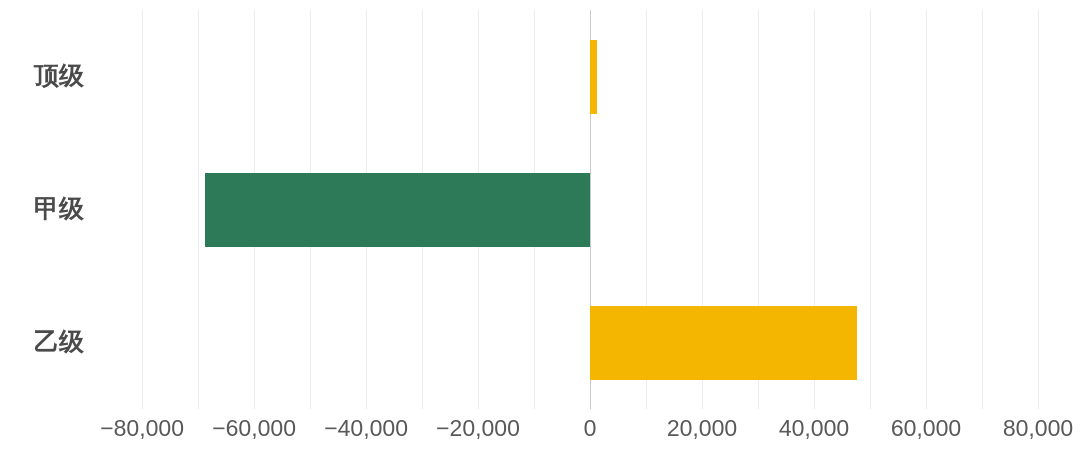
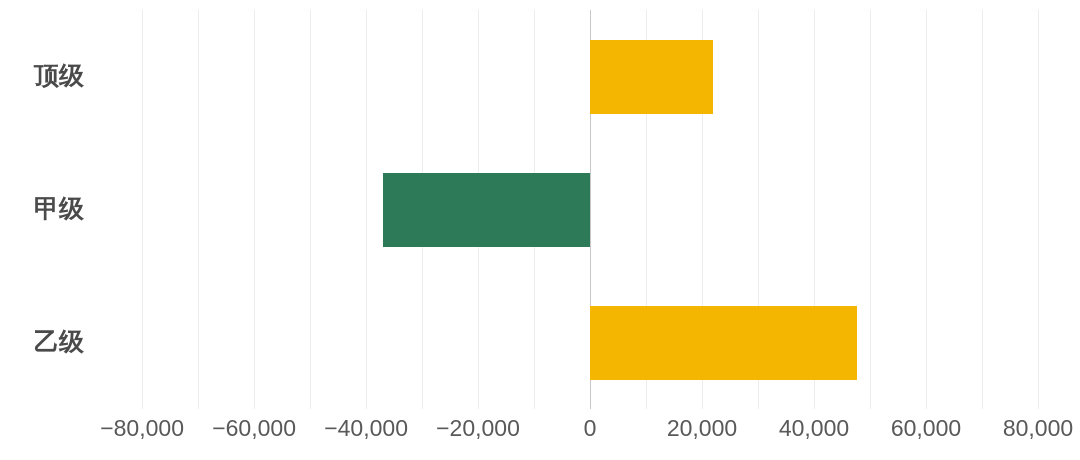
顶级: 1000 -> 22000
甲级: -69000 -> -37000
